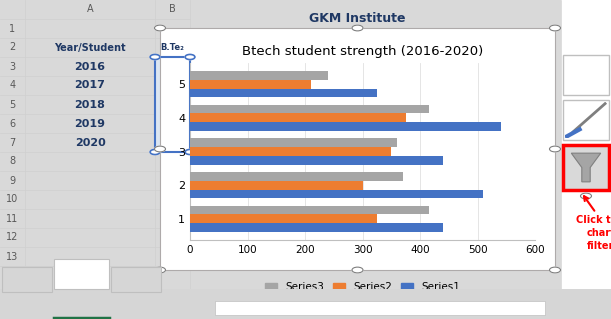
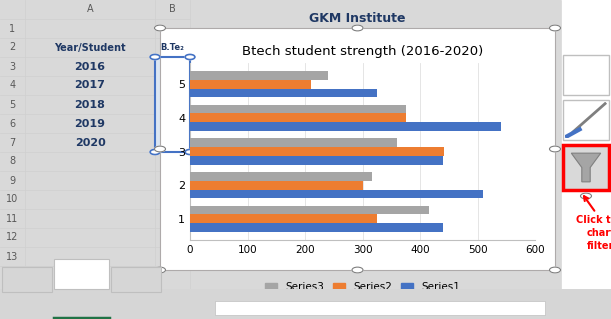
Series3/4: 415 -> 376
Series2/3: 350 -> 442
Series3/2: 370 -> 316
